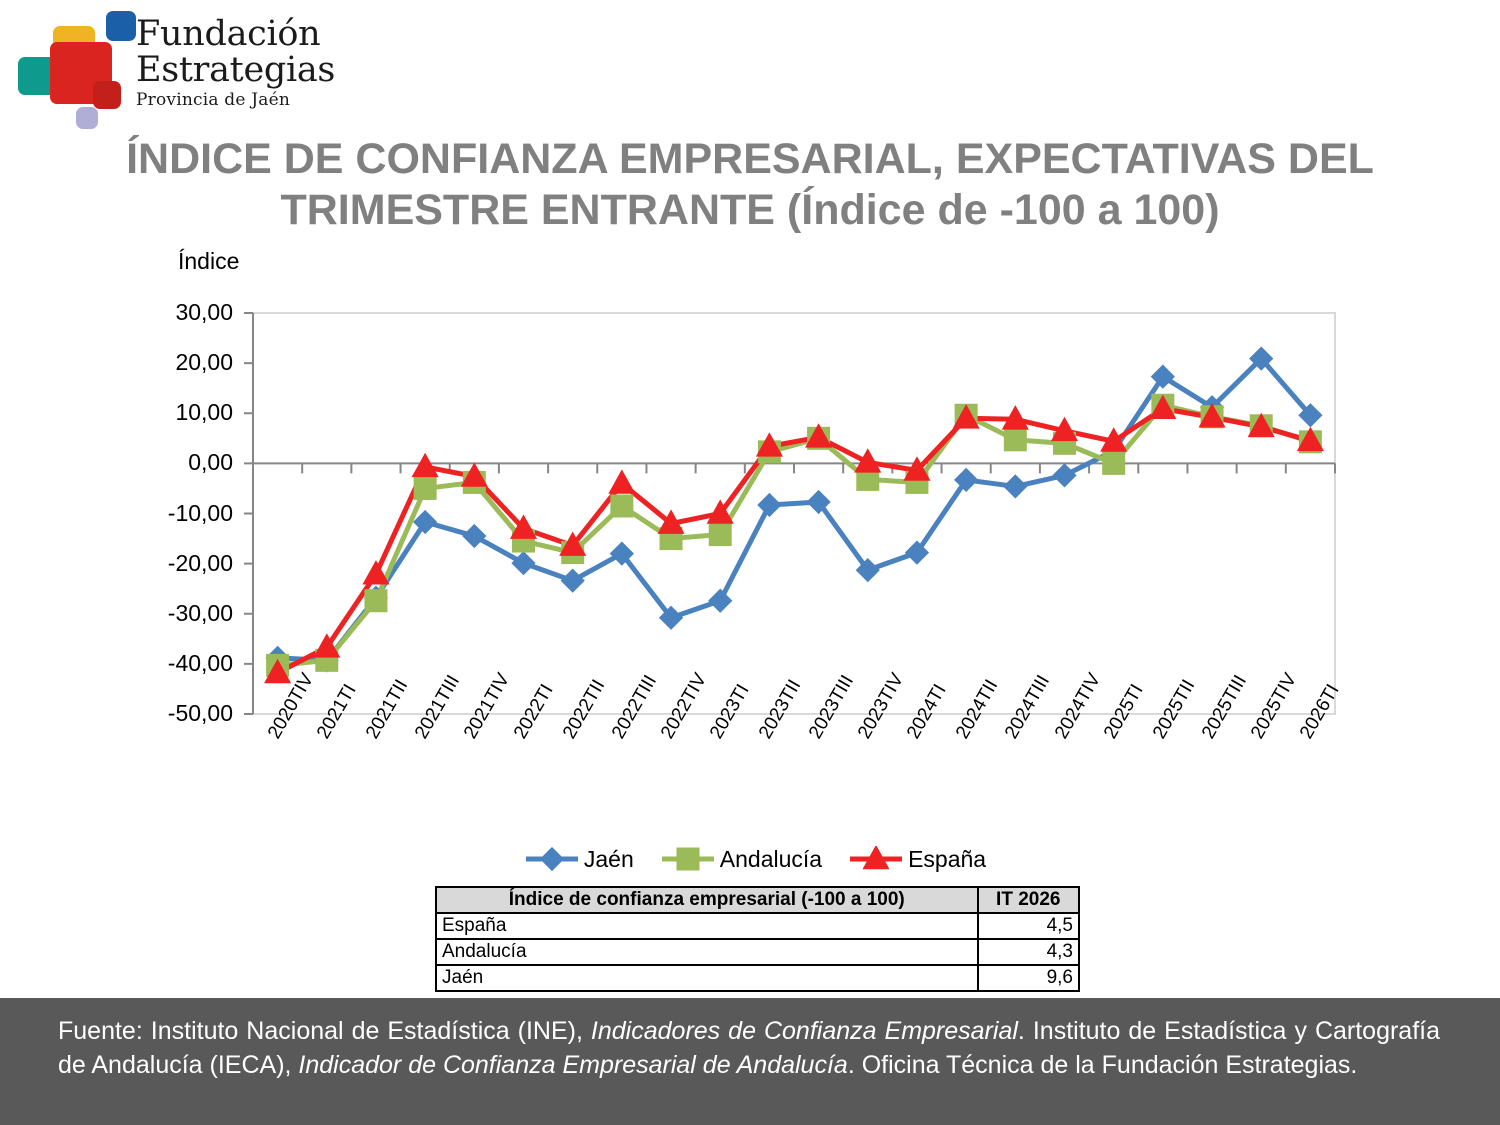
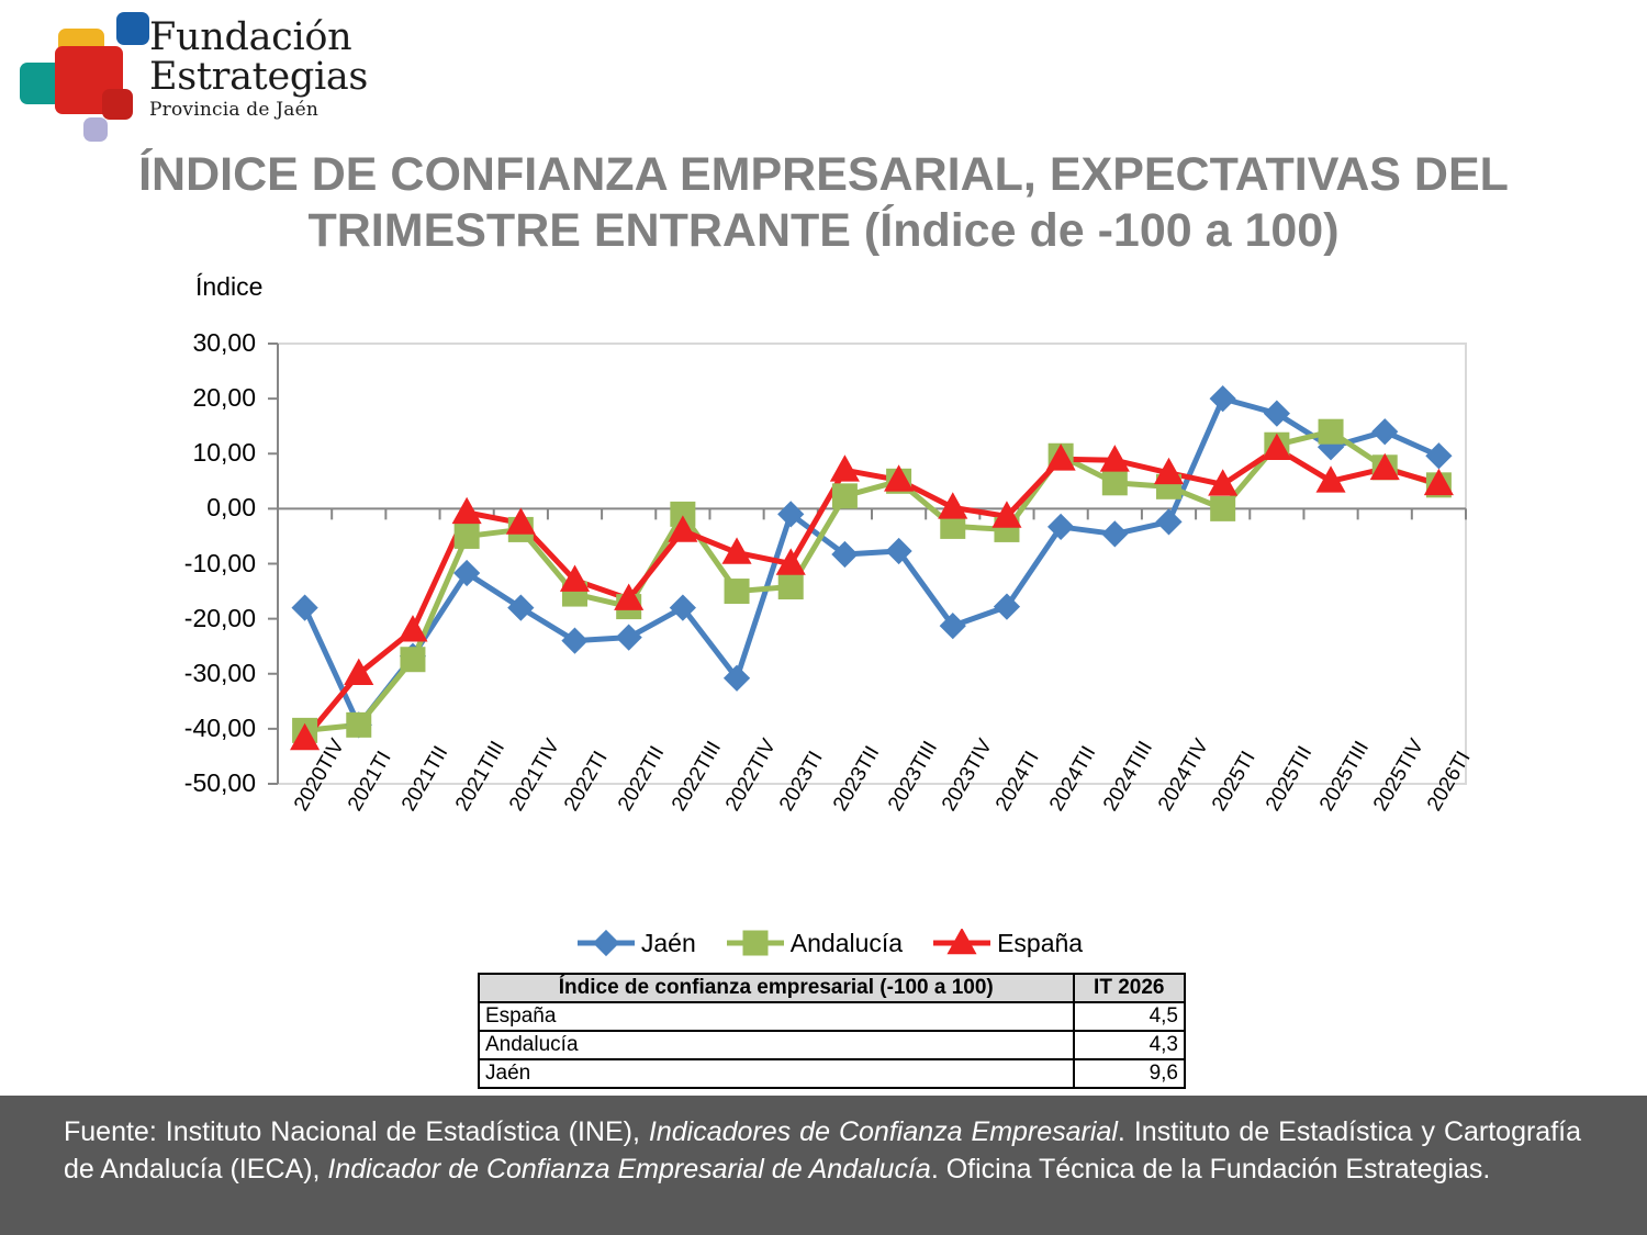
Jaén/2020TIV: -39 -> -18
España/2021TI: -37 -> -30
Jaén/2021TIV: -14 -> -18
Jaén/2022TI: -20 -> -24
Andalucía/2022TIII: -8 -> -1
España/2022TIV: -12 -> -8
Jaén/2023TI: -27 -> -1
España/2023TII: 3 -> 7
Jaén/2025TI: 2 -> 20
Andalucía/2025TIII: 9 -> 14
España/2025TIII: 9 -> 5
Jaén/2025TIV: 21 -> 14
